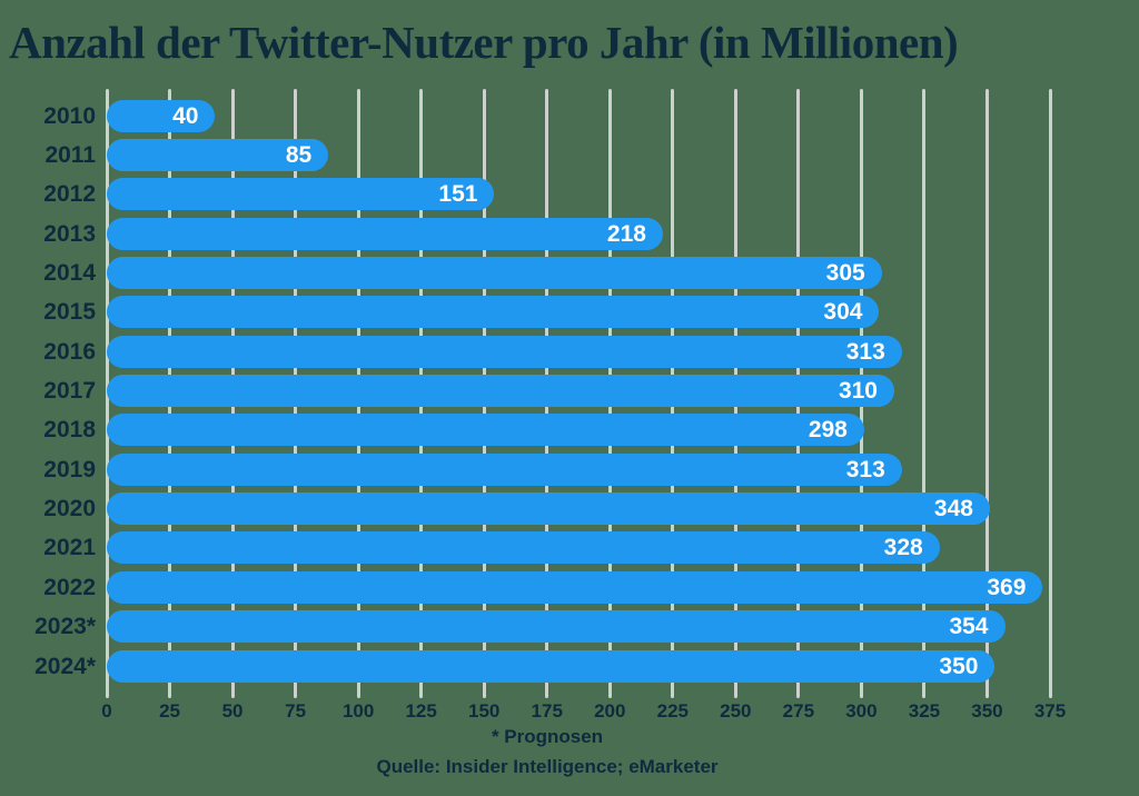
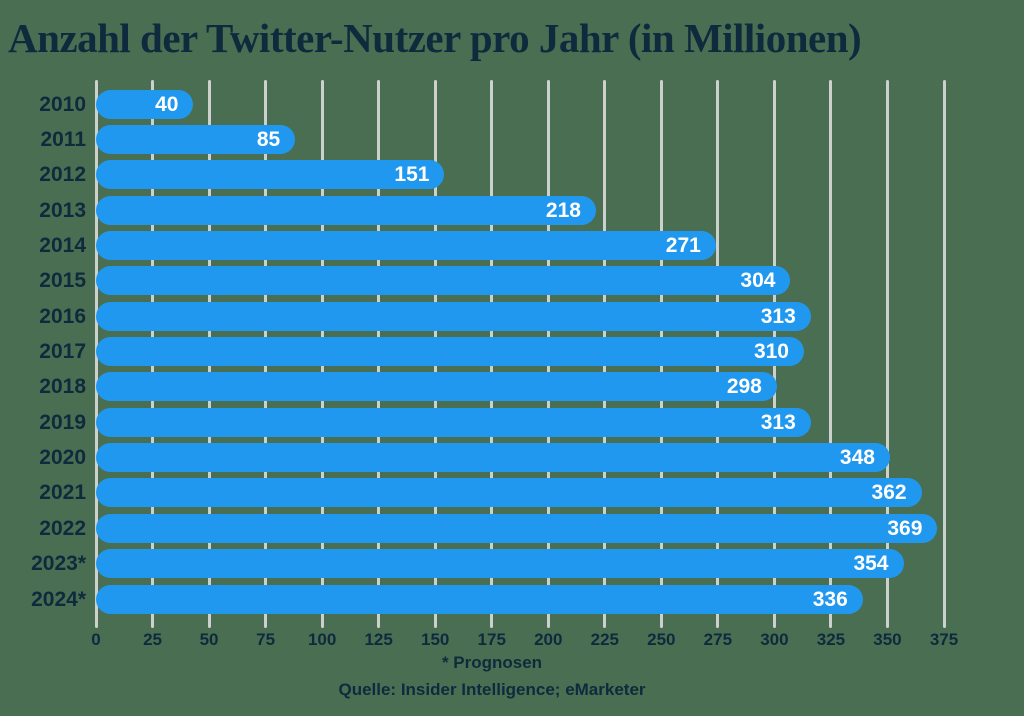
2014: 305 -> 271
2021: 328 -> 362
2024*: 350 -> 336
